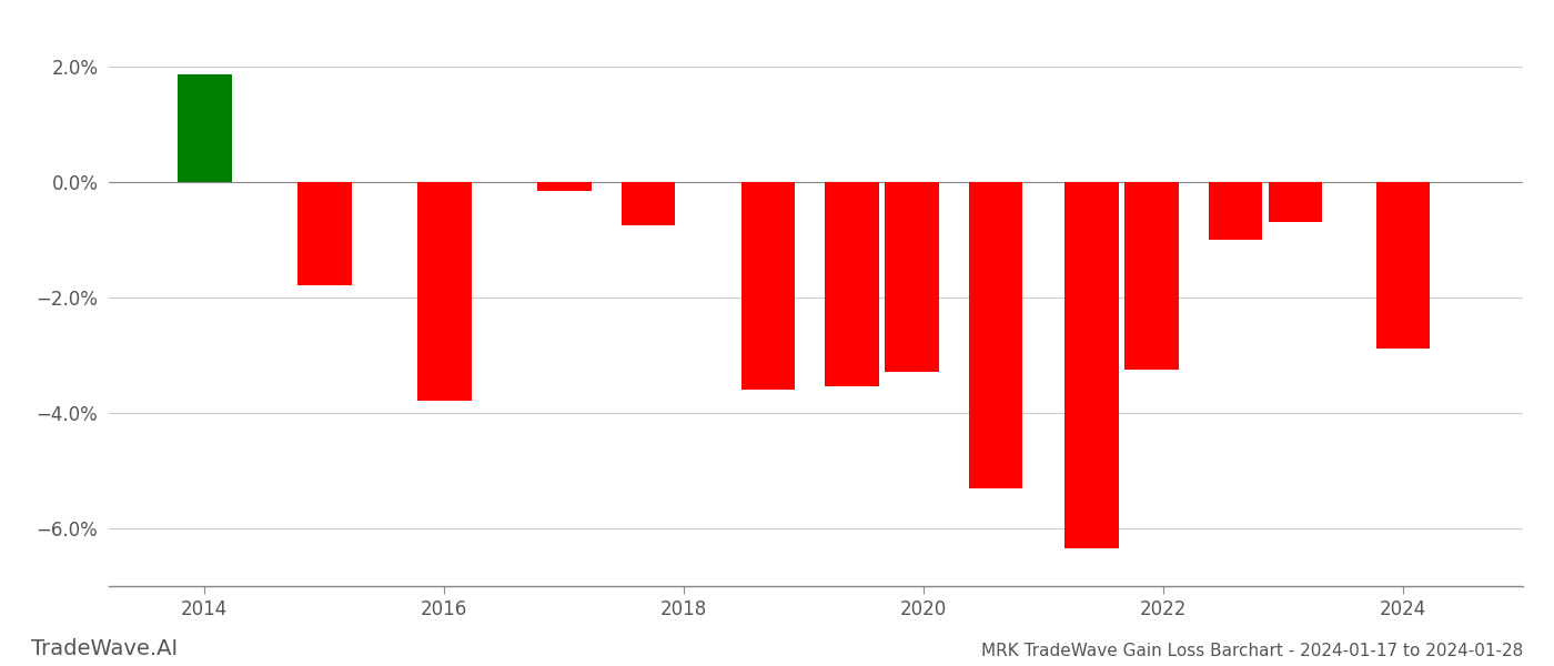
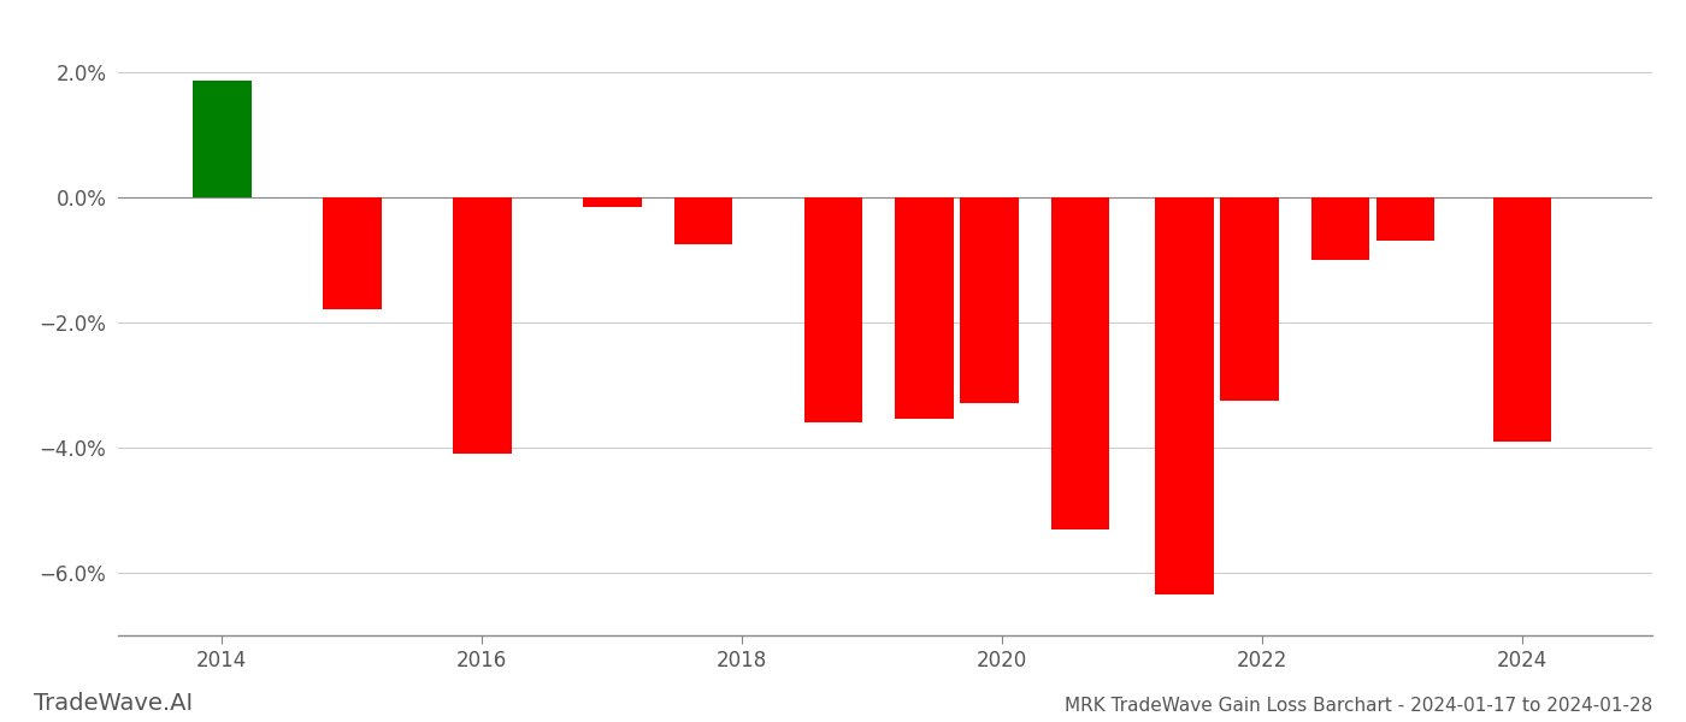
2016: -3.80% -> -4.10%
2024: -2.88% -> -3.90%
